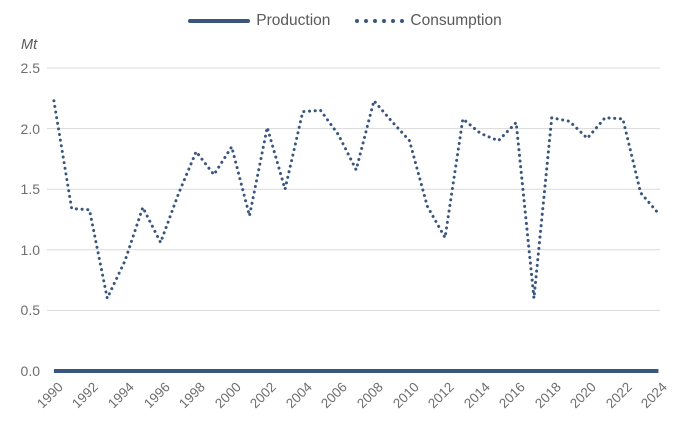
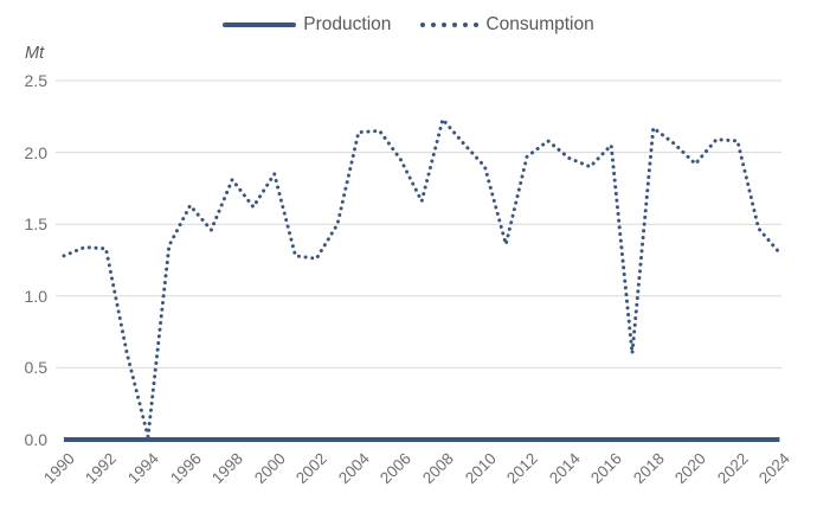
Consumption/1990: 2.23 -> 1.28
Consumption/1994: 0.91 -> 0.02
Consumption/1996: 1.06 -> 1.63
Consumption/2002: 2.01 -> 1.26
Consumption/2012: 1.10 -> 1.97
Consumption/2018: 2.09 -> 2.17
